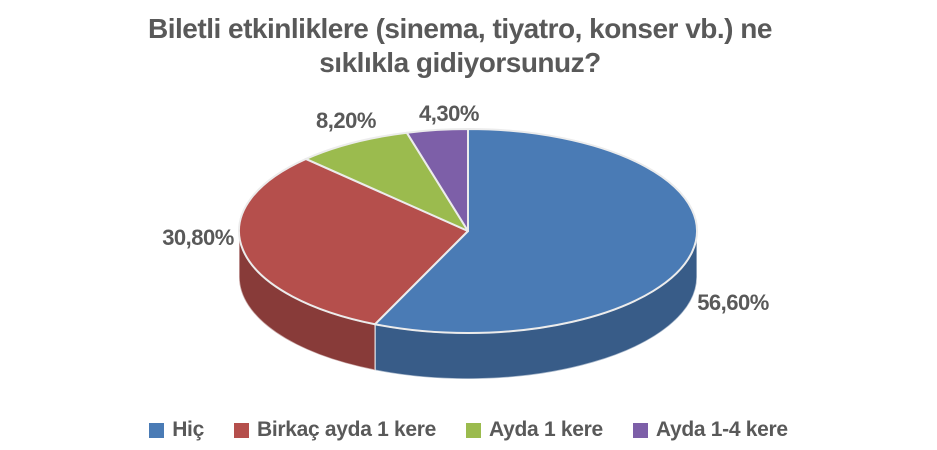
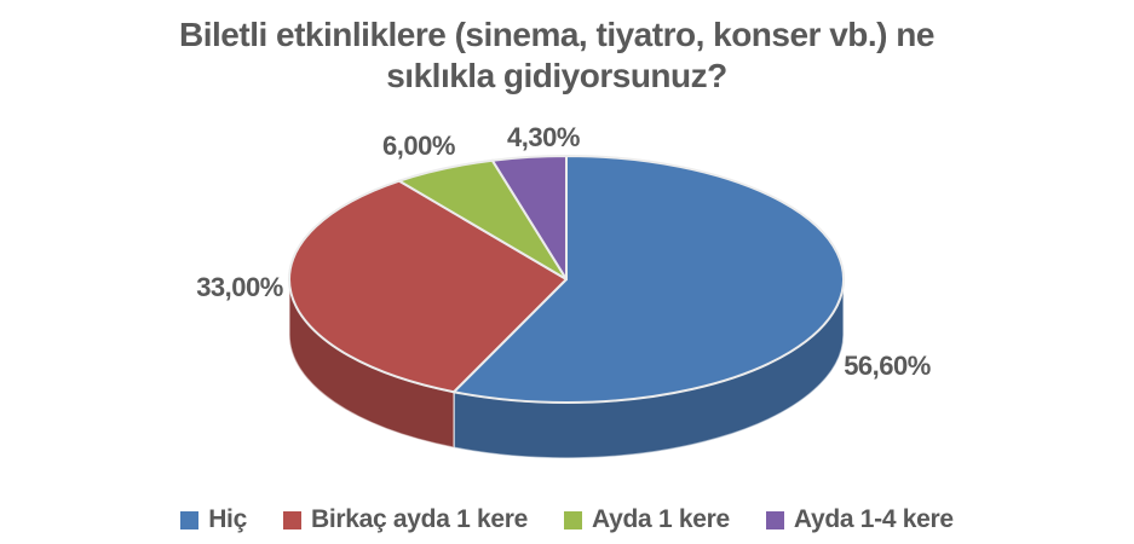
Birkaç ayda 1 kere: 30,80% -> 33,00%
Ayda 1 kere: 8,20% -> 6,00%
